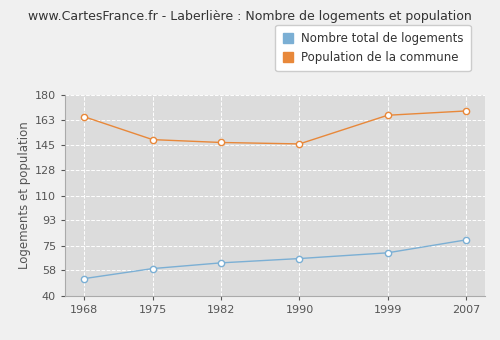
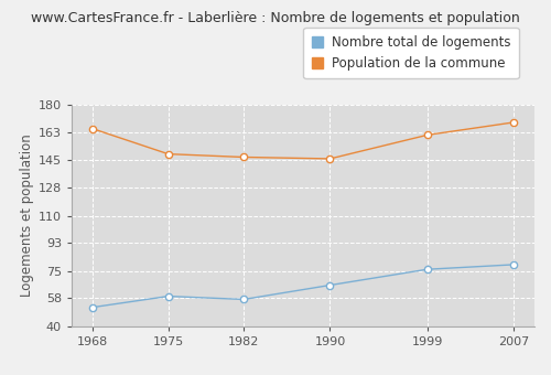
Nombre total de logements/1982: 63 -> 57
Nombre total de logements/1999: 70 -> 76
Population de la commune/1999: 166 -> 161
